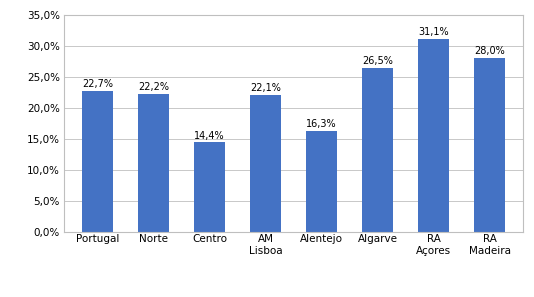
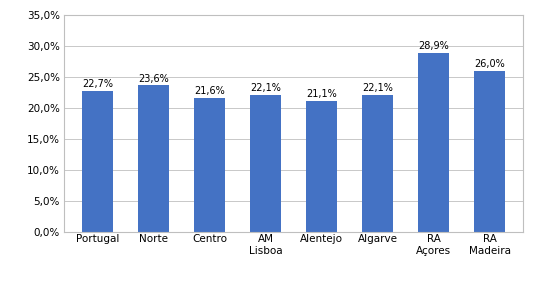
Norte: 22,2% -> 23,6%
Centro: 14,4% -> 21,6%
Alentejo: 16,3% -> 21,1%
Algarve: 26,5% -> 22,1%
RA Açores: 31,1% -> 28,9%
RA Madeira: 28,0% -> 26,0%
